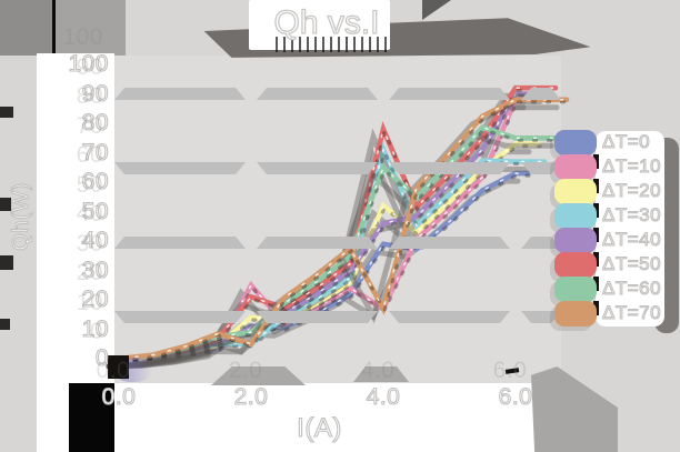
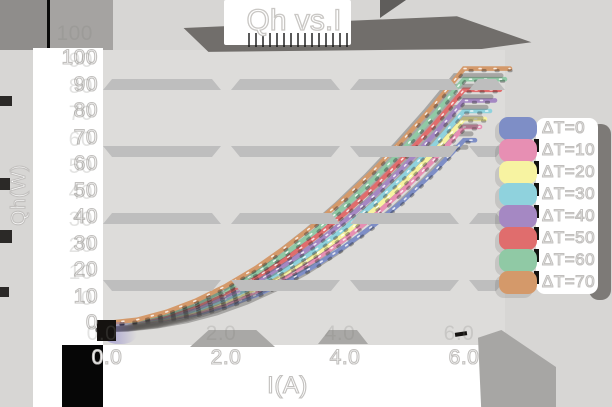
ΔT=0/2.0: 11 -> 6
ΔT=10/2.0: 25 -> 7
ΔT=20/2.0: 14 -> 8
ΔT=30/2.0: 5 -> 9
ΔT=50/2.0: 21 -> 11
ΔT=60/2.0: 9 -> 13
ΔT=70/2.0: 5 -> 14
ΔT=0/4.0: 39 -> 29
ΔT=10/4.0: 17 -> 32
ΔT=20/4.0: 52 -> 34
ΔT=30/4.0: 71 -> 36
ΔT=40/4.0: 46 -> 39
ΔT=50/4.0: 78 -> 41
ΔT=60/4.0: 65 -> 44
ΔT=70/4.0: 17 -> 47
ΔT=0/6.0: 63 -> 69
ΔT=10/6.0: 88 -> 74
ΔT=20/6.0: 73 -> 77
ΔT=30/6.0: 67 -> 80
ΔT=40/6.0: 90 -> 84
ΔT=50/6.0: 92 -> 88
ΔT=60/6.0: 75 -> 92
ΔT=70/6.0: 88 -> 96
